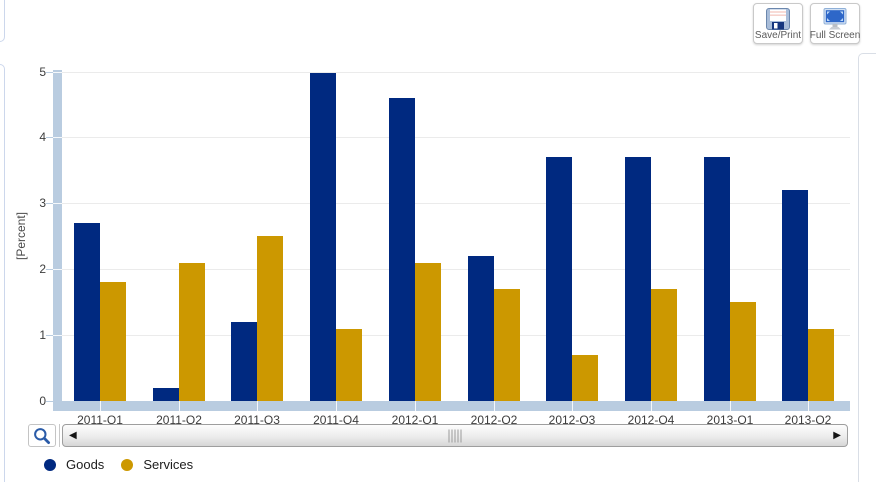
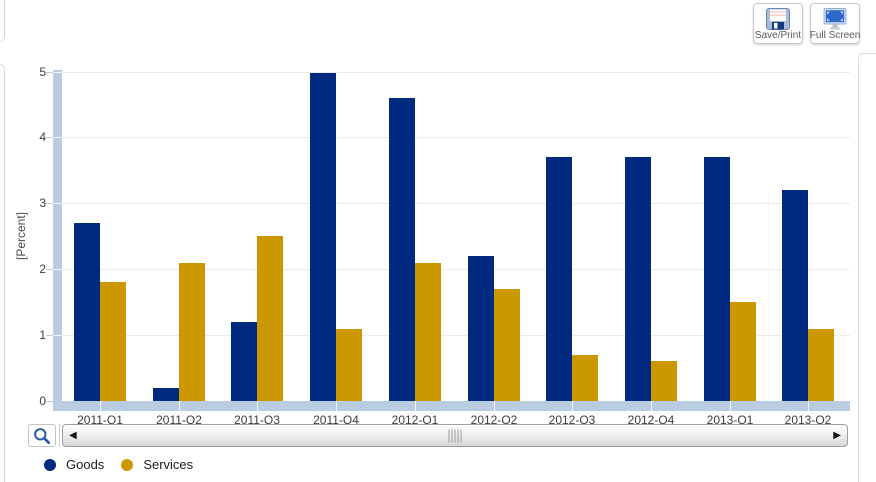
Services/2012-Q4: 1.7 -> 0.6
